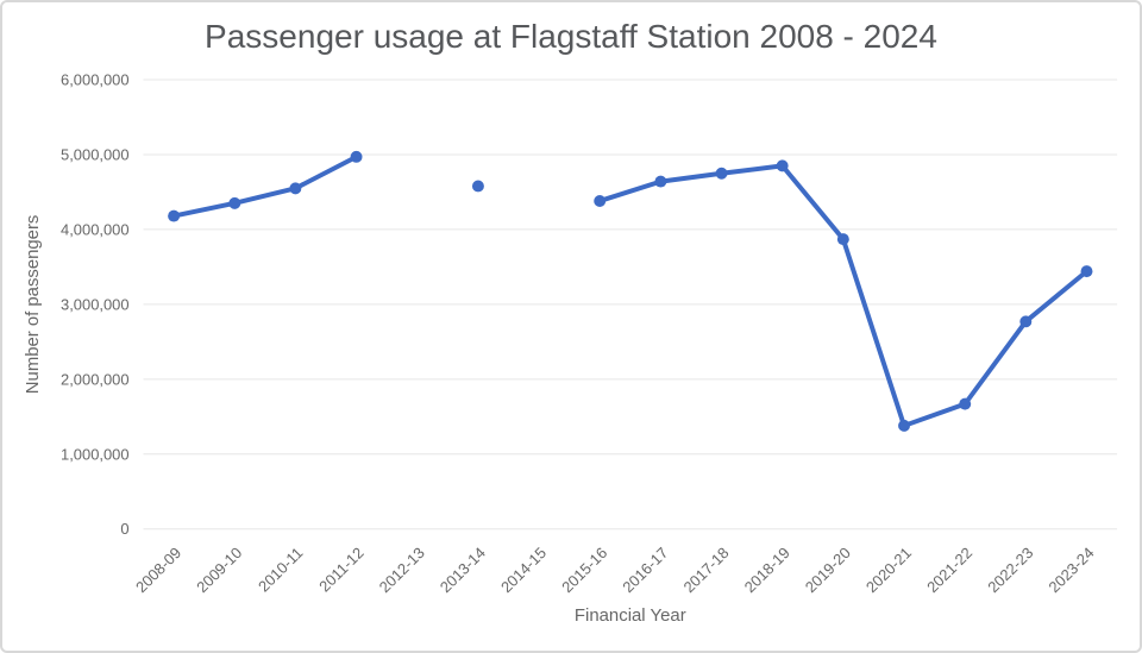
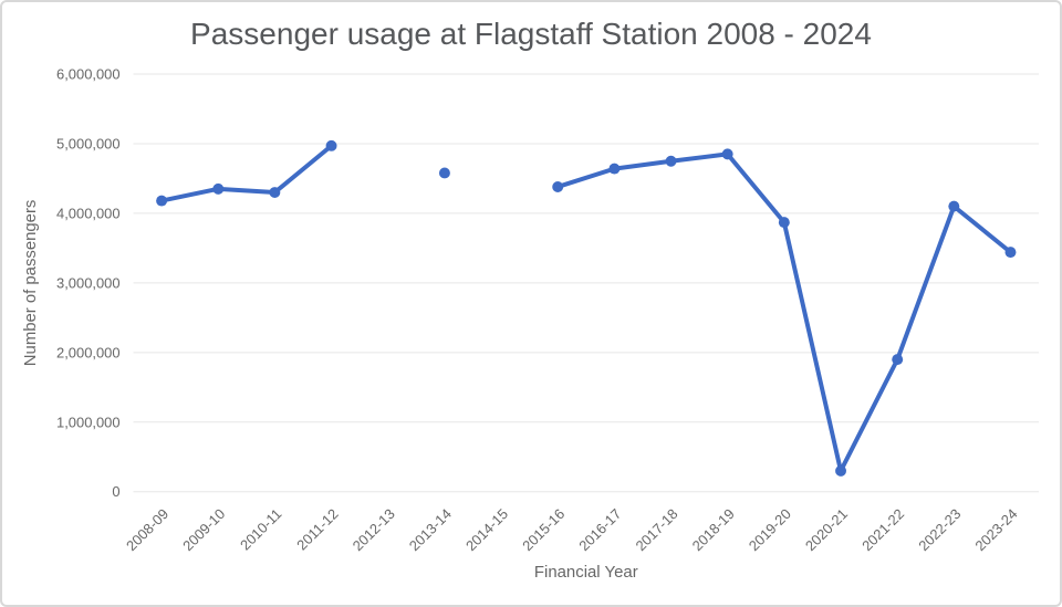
2010-11: 4600000 -> 4300000
2020-21: 1400000 -> 300000
2021-22: 1700000 -> 1900000
2022-23: 2800000 -> 4100000
